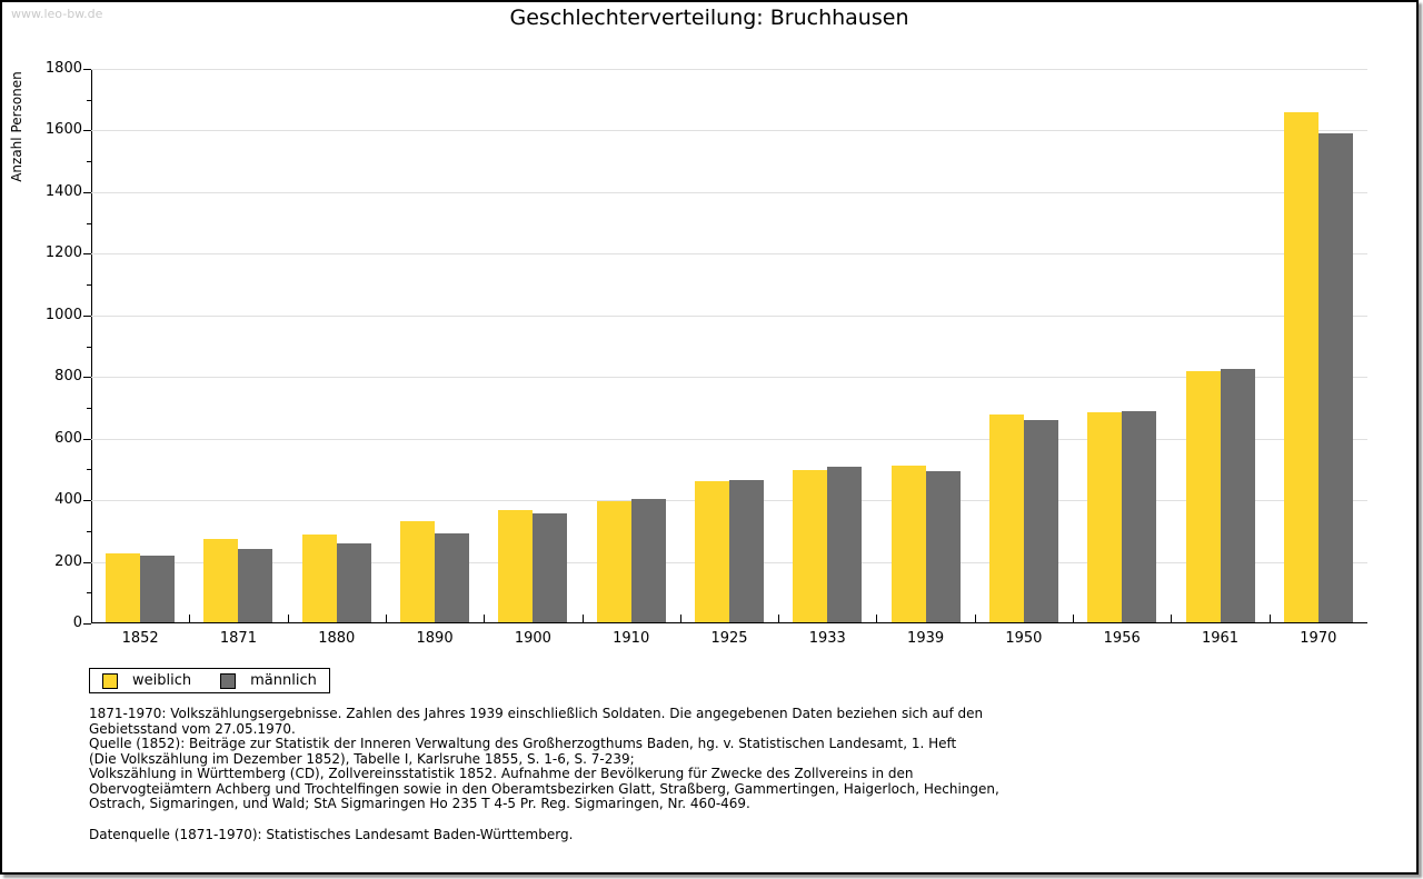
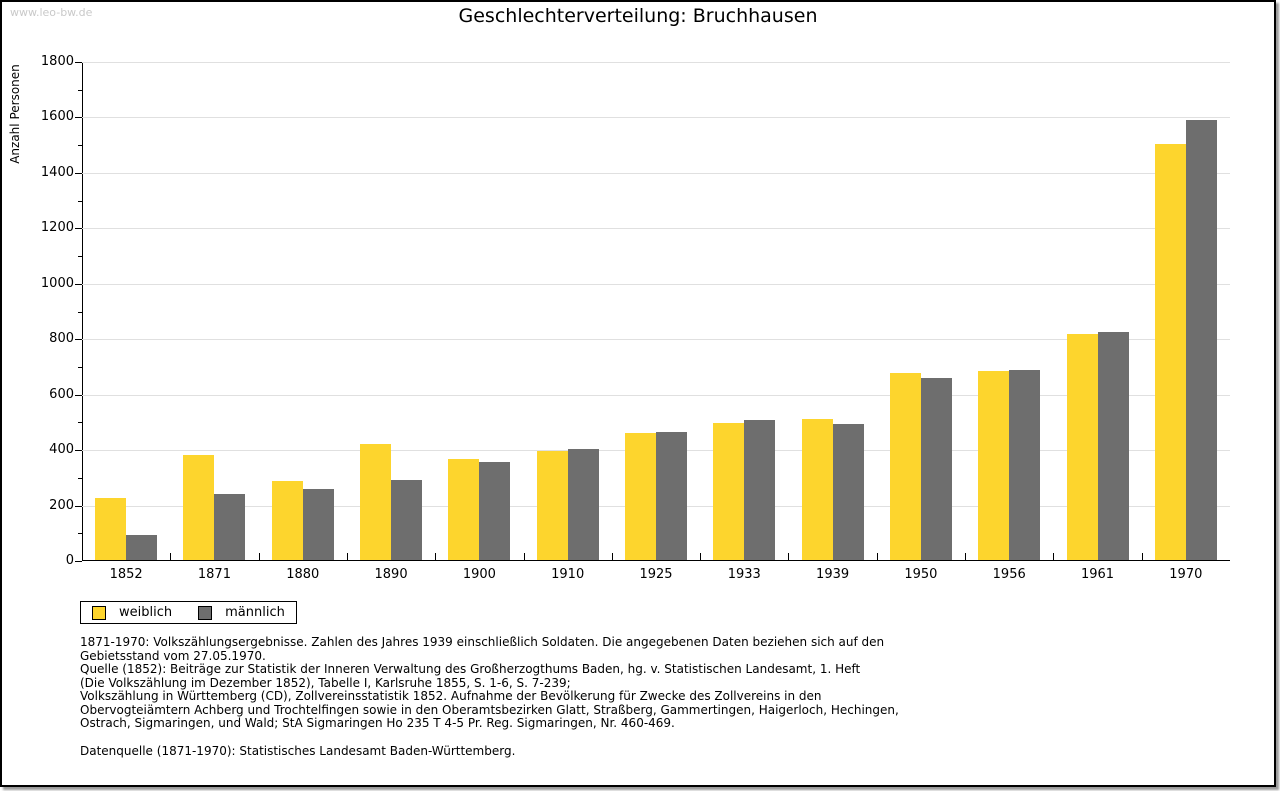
männlich/1852: 220 -> 90
weiblich/1871: 270 -> 380
weiblich/1890: 330 -> 420
weiblich/1970: 1660 -> 1500
